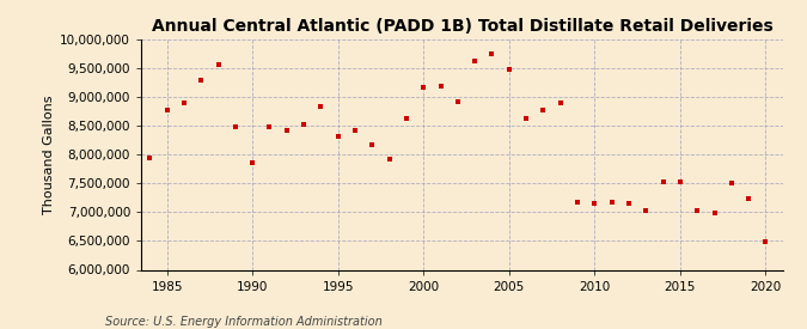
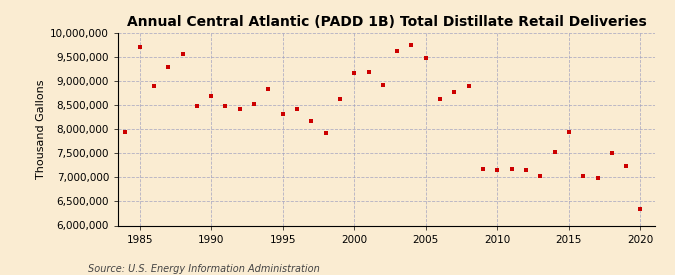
1985: 8,780,000 -> 9,700,000
1990: 7,860,000 -> 8,700,000
2015: 7,530,000 -> 7,950,000
2020: 6,480,000 -> 6,350,000
